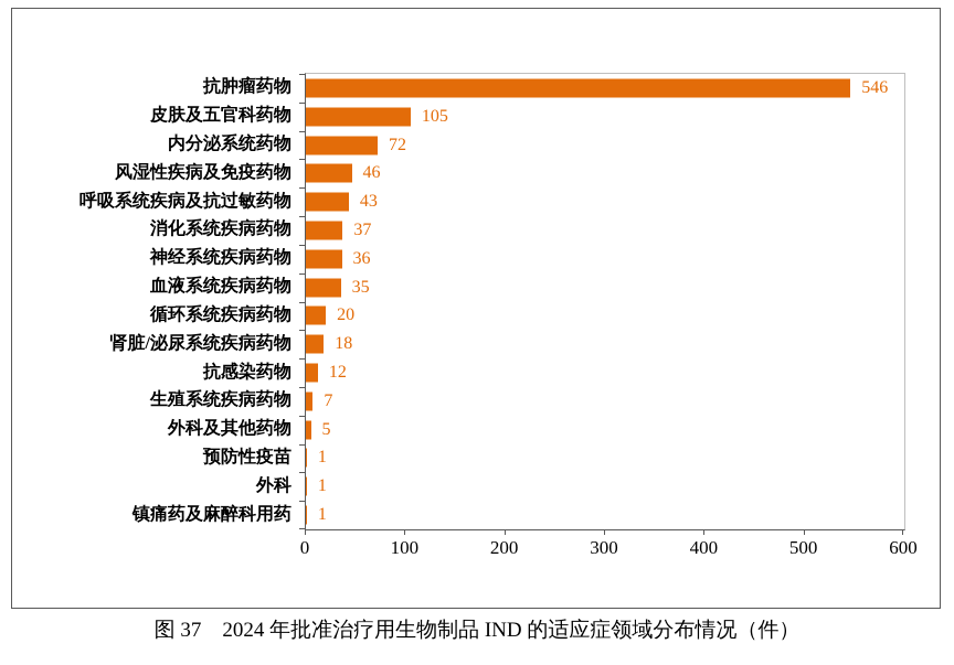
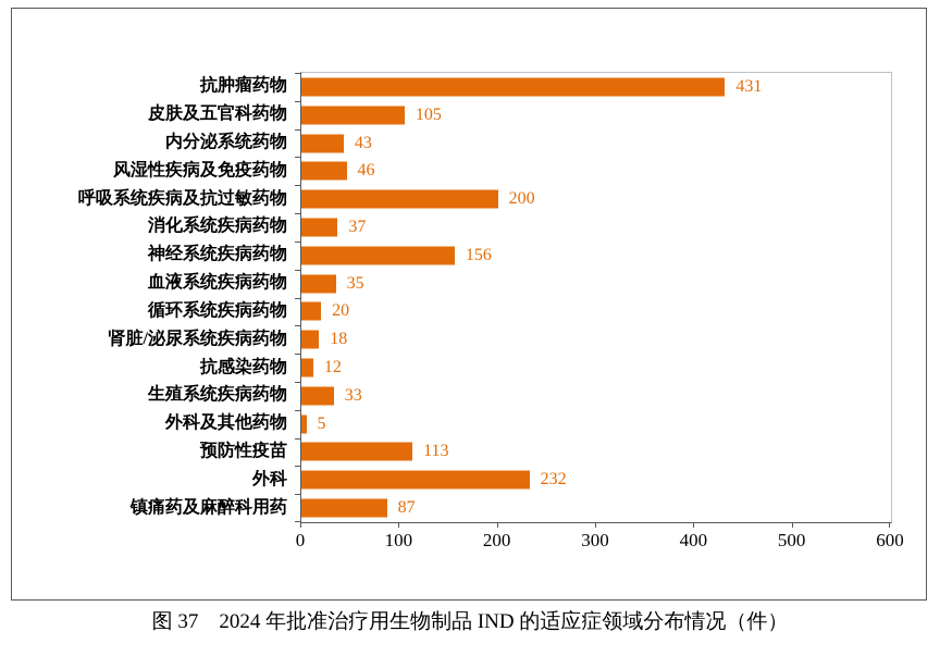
抗肿瘤药物: 546 -> 431
内分泌系统药物: 72 -> 43
呼吸系统疾病及抗过敏药物: 43 -> 200
神经系统疾病药物: 36 -> 156
生殖系统疾病药物: 7 -> 33
预防性疫苗: 1 -> 113
外科: 1 -> 232
镇痛药及麻醉科用药: 1 -> 87
